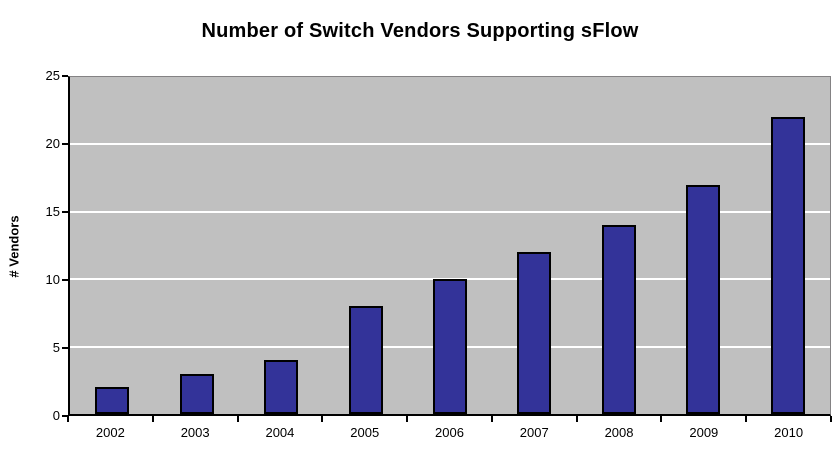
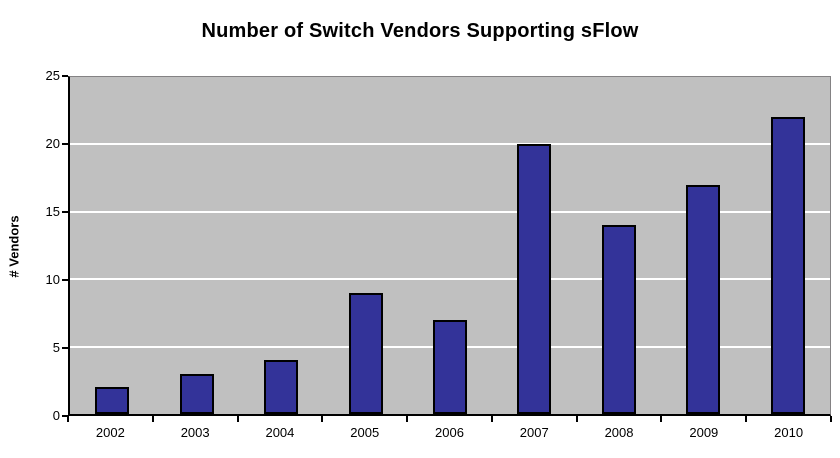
2005: 8 -> 9
2006: 10 -> 7
2007: 12 -> 20
